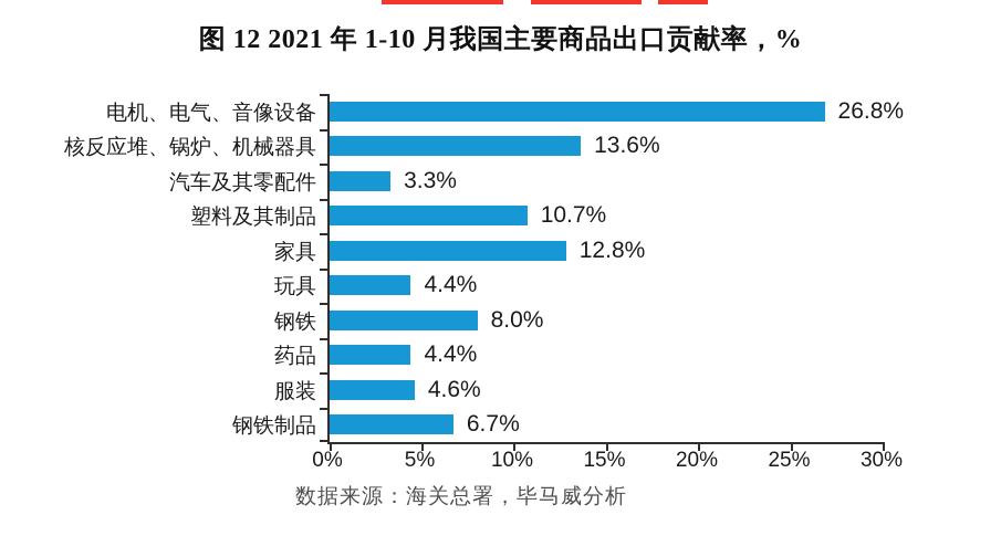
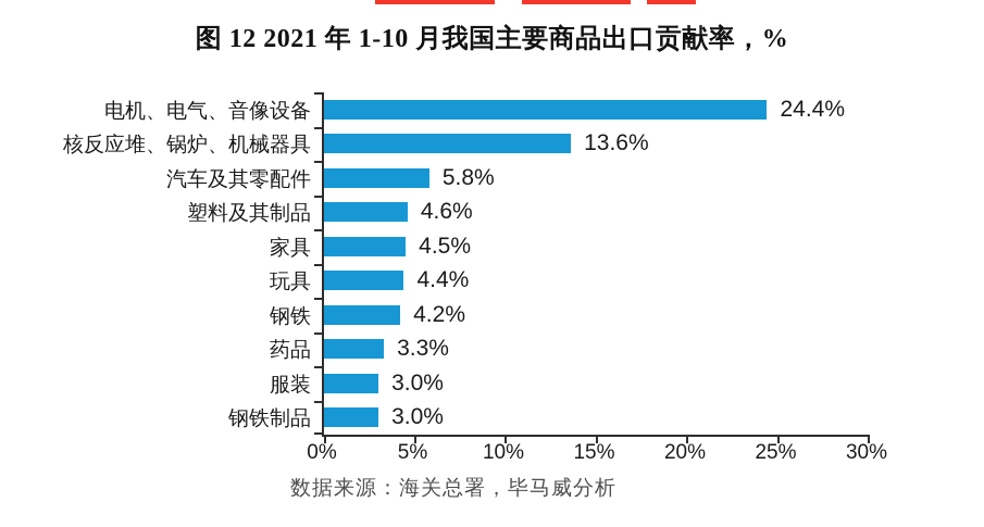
电机、电气、音像设备: 26.8% -> 24.4%
汽车及其零配件: 3.3% -> 5.8%
塑料及其制品: 10.7% -> 4.6%
家具: 12.8% -> 4.5%
钢铁: 8.0% -> 4.2%
药品: 4.4% -> 3.3%
服装: 4.6% -> 3.0%
钢铁制品: 6.7% -> 3.0%
